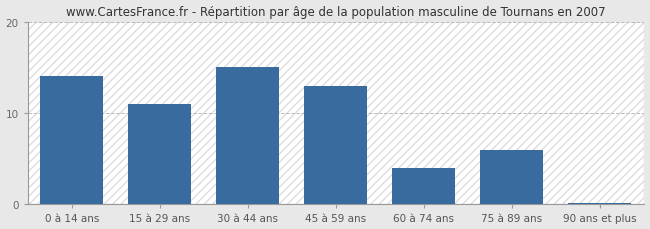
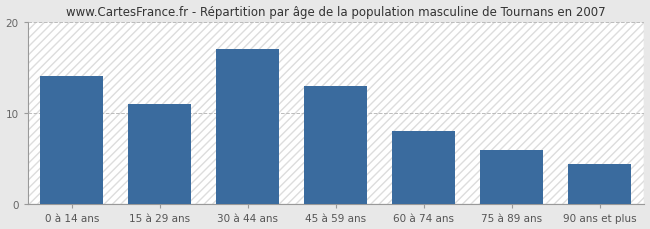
30 à 44 ans: 15.0 -> 17.0
60 à 74 ans: 4.0 -> 8.0
90 ans et plus: 0.2 -> 4.4
